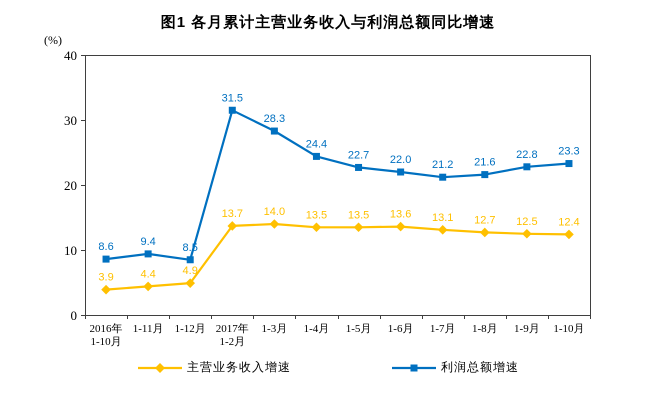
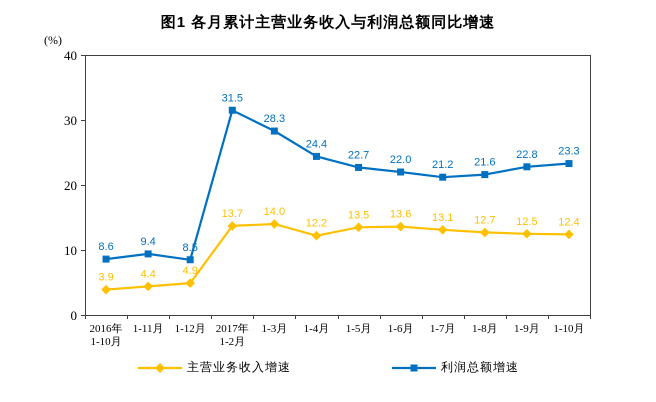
主营业务收入增速/1-4月: 13.5 -> 12.2
